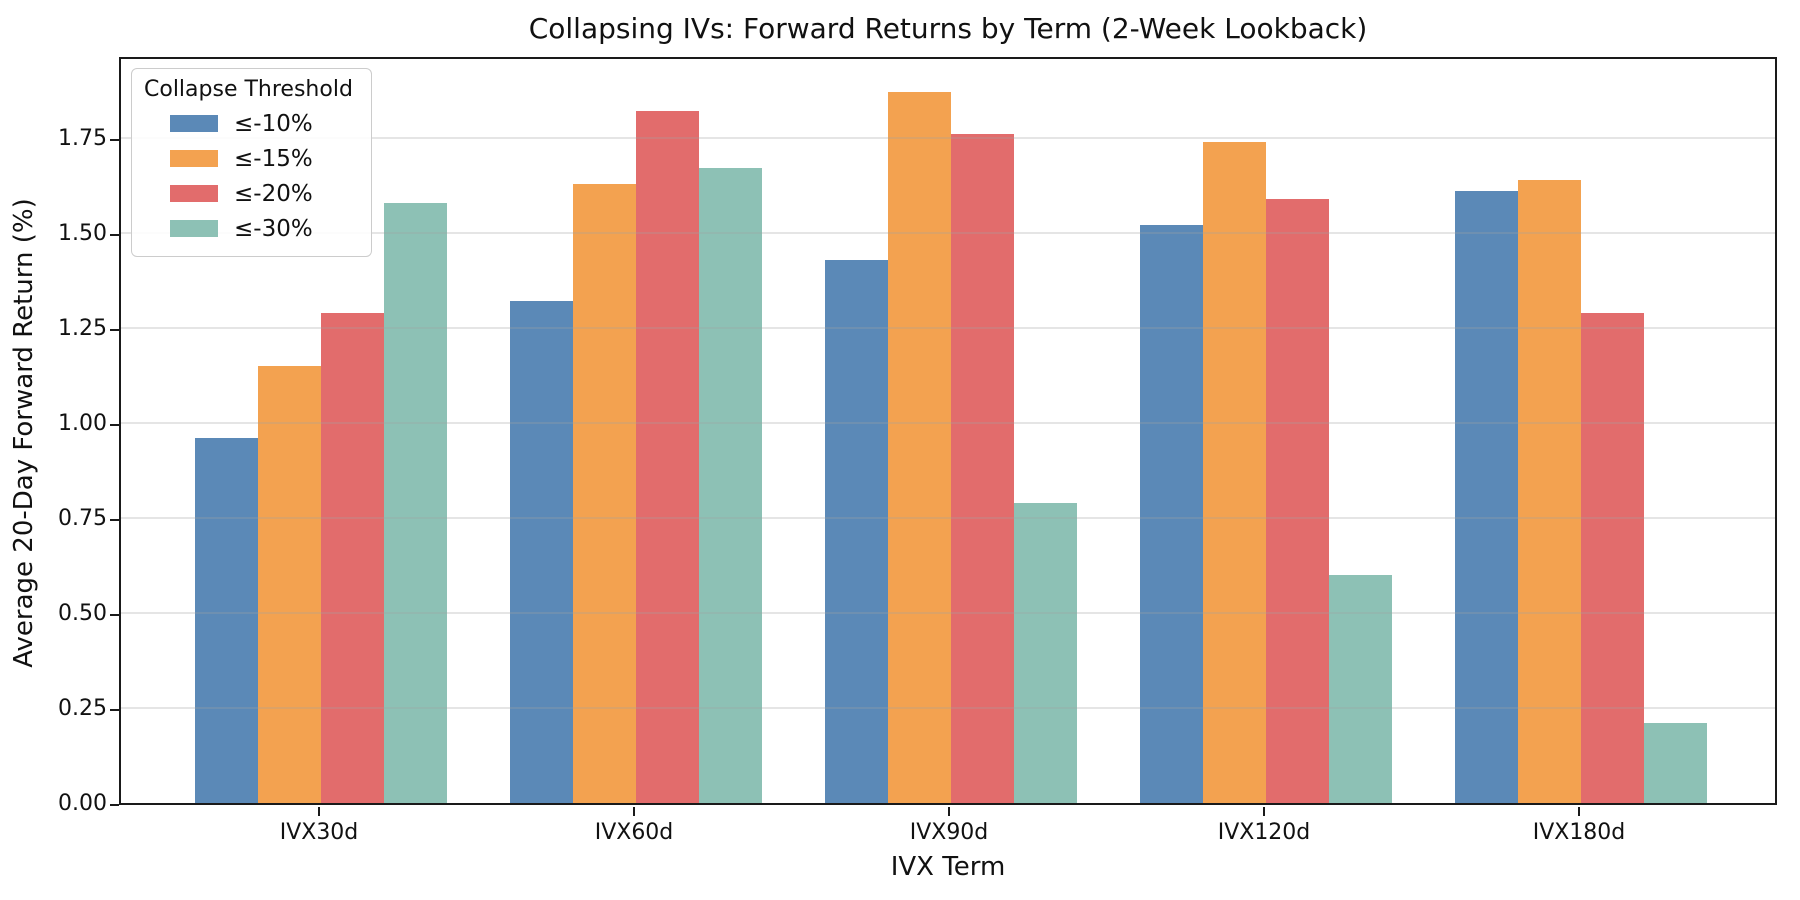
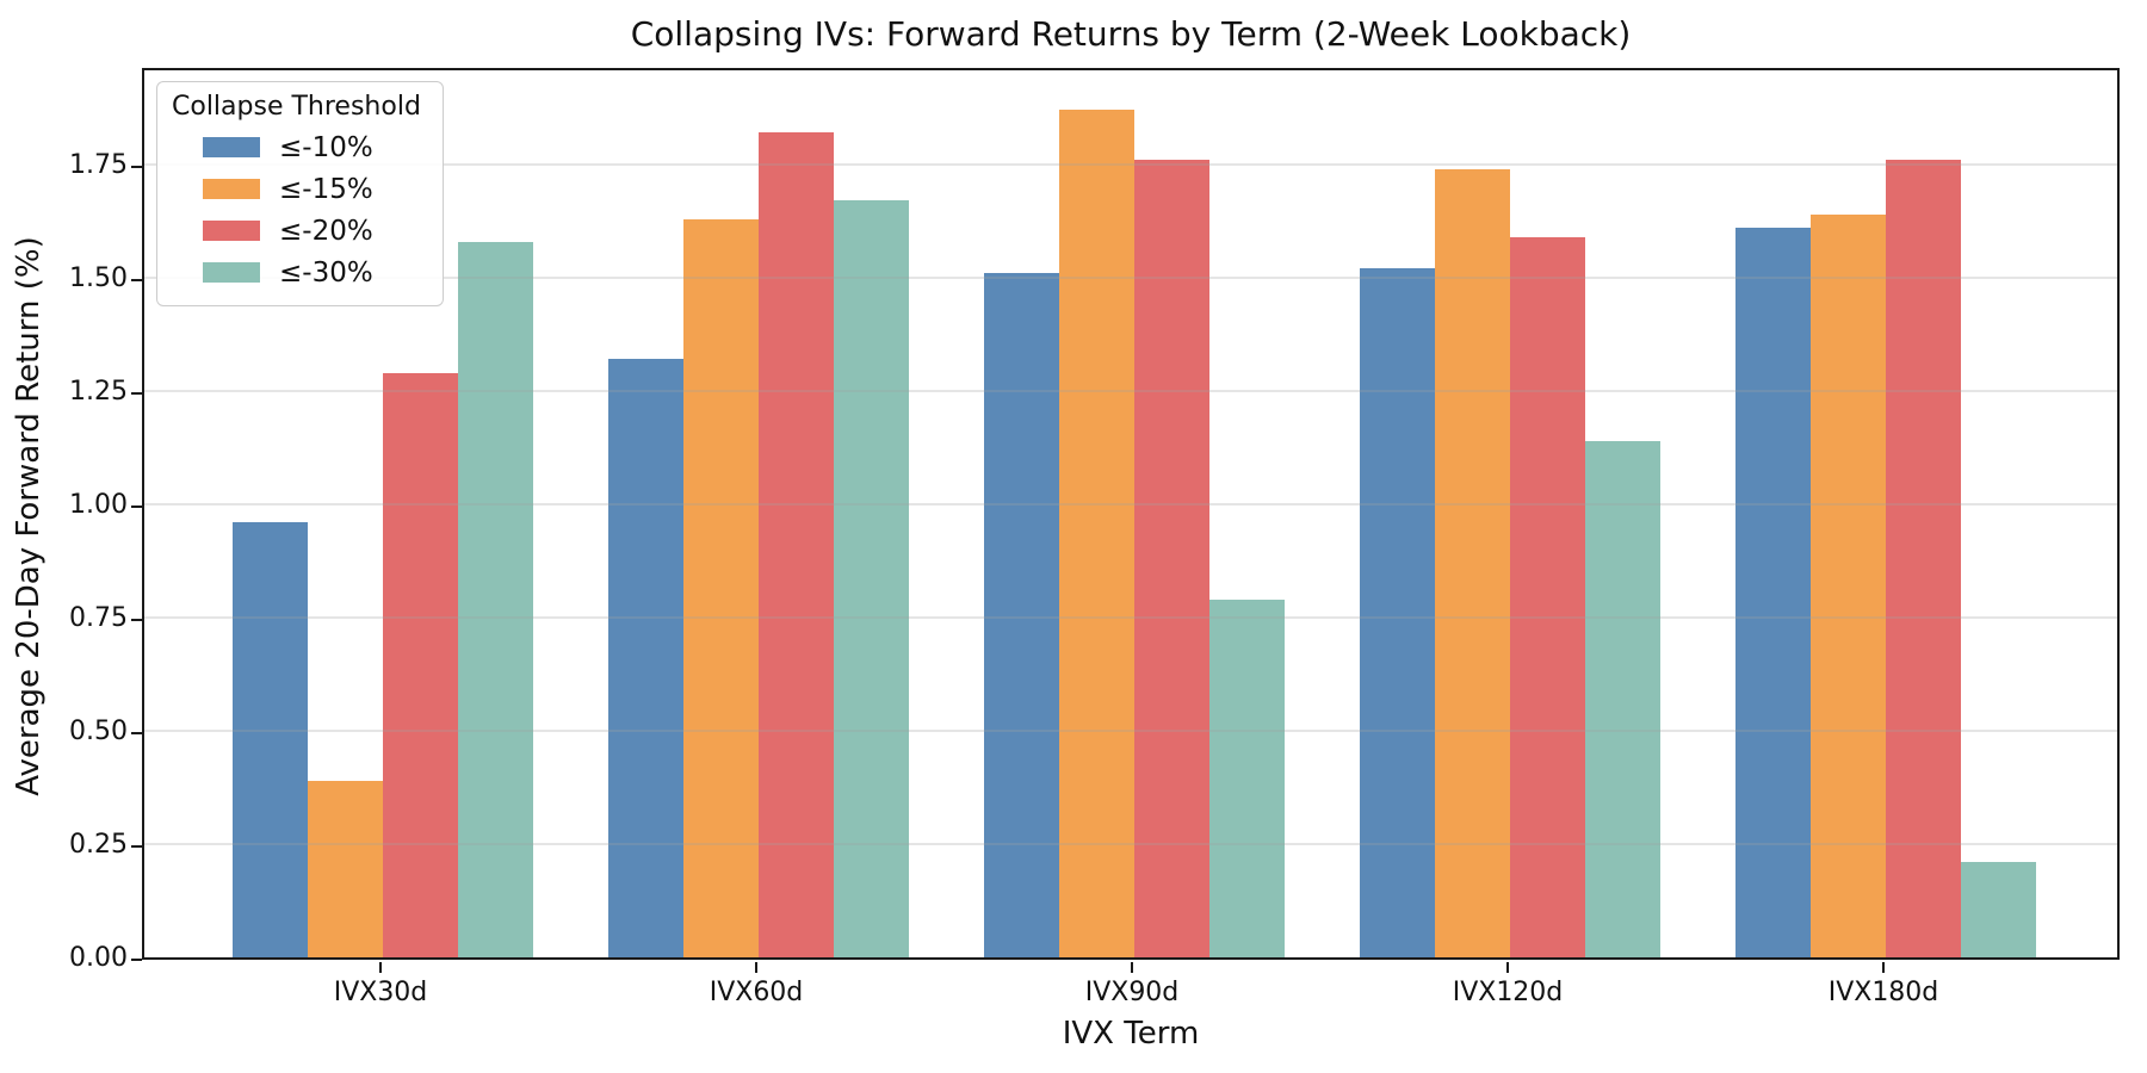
≤-15%/IVX30d: 1.15 -> 0.39
≤-10%/IVX90d: 1.43 -> 1.51
≤-30%/IVX120d: 0.60 -> 1.14
≤-20%/IVX180d: 1.29 -> 1.76
